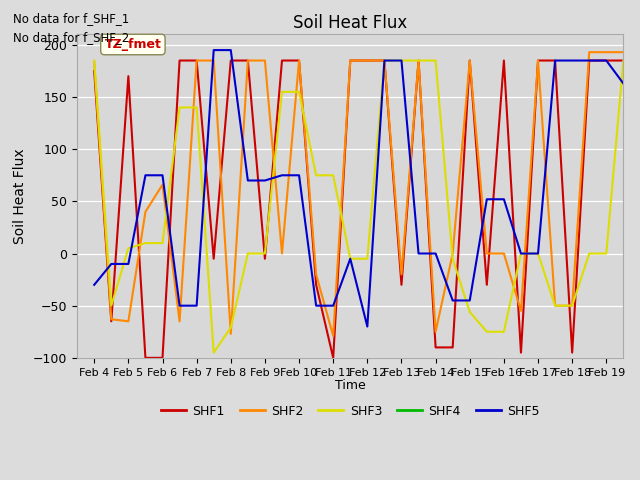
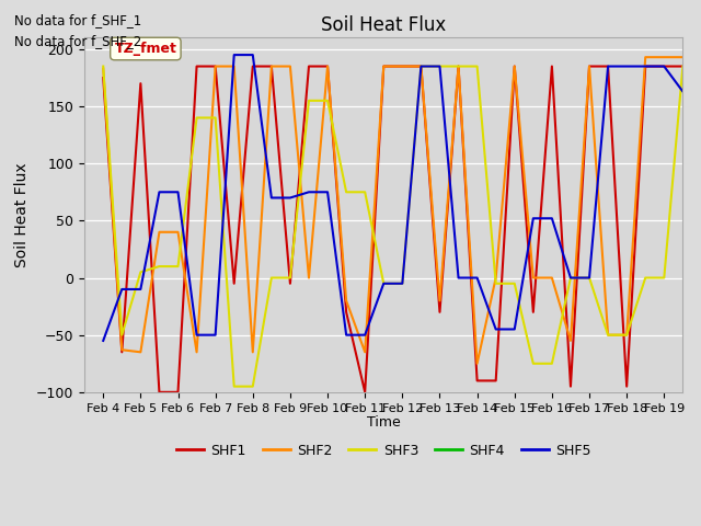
SHF5/Feb 4: -30 -> -55
SHF2/Feb 6: 66 -> 40
SHF2/Feb 8: -77 -> -65
SHF3/Feb 8: -71 -> -95
SHF2/Feb 11: -79 -> -65
SHF5/Feb 12: -70 -> -5
SHF3/Feb 15: -56 -> -5
